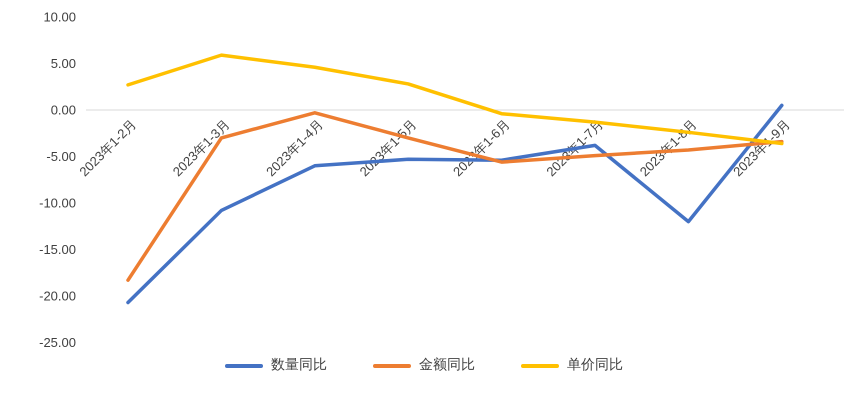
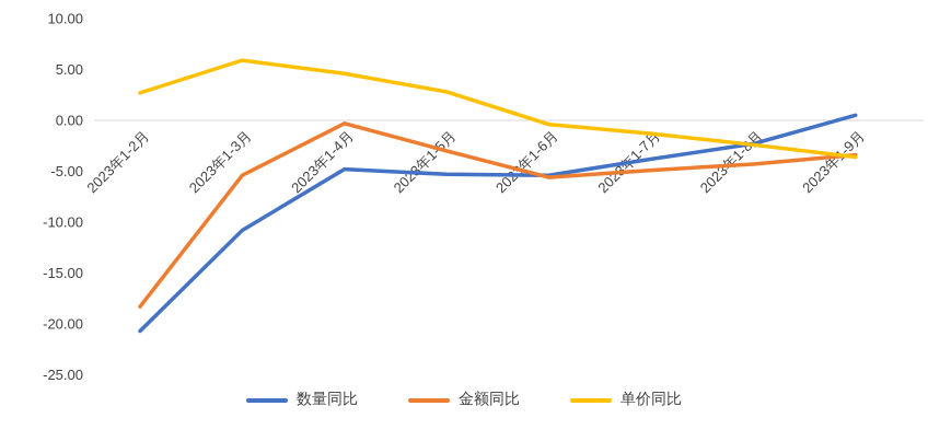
金额同比/2023年1-3月: -3 -> -5
数量同比/2023年1-4月: -6 -> -5
数量同比/2023年1-8月: -12 -> -2
